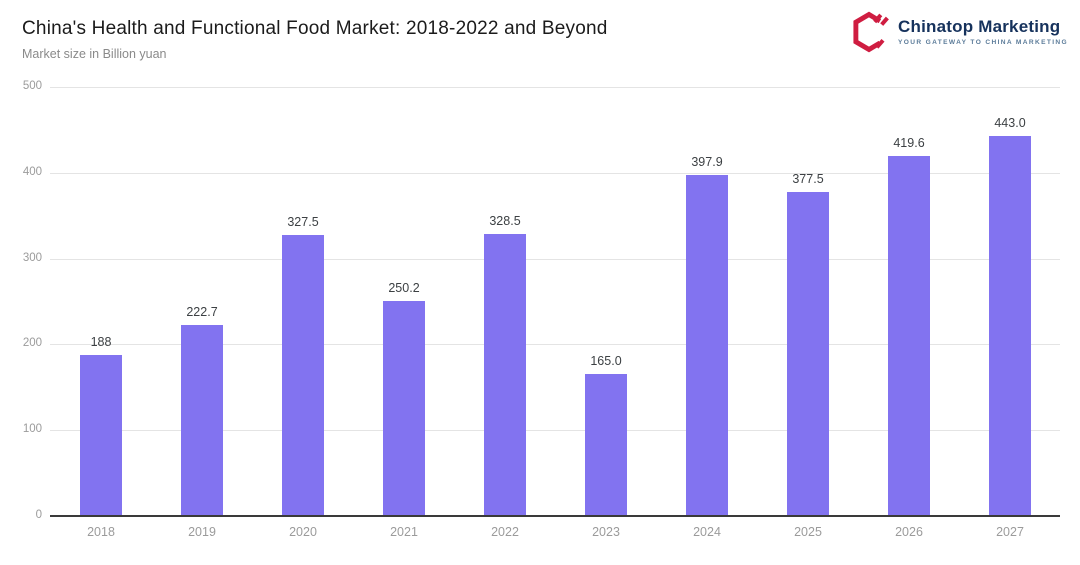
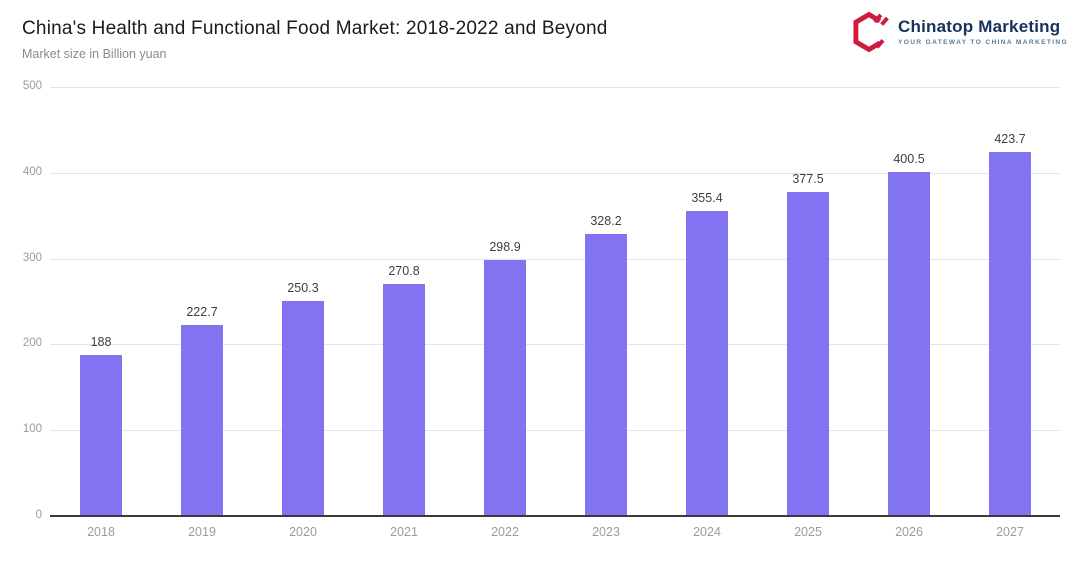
2020: 327.5 -> 250.3
2021: 250.2 -> 270.8
2022: 328.5 -> 298.9
2023: 165.0 -> 328.2
2024: 397.9 -> 355.4
2026: 419.6 -> 400.5
2027: 443.0 -> 423.7
